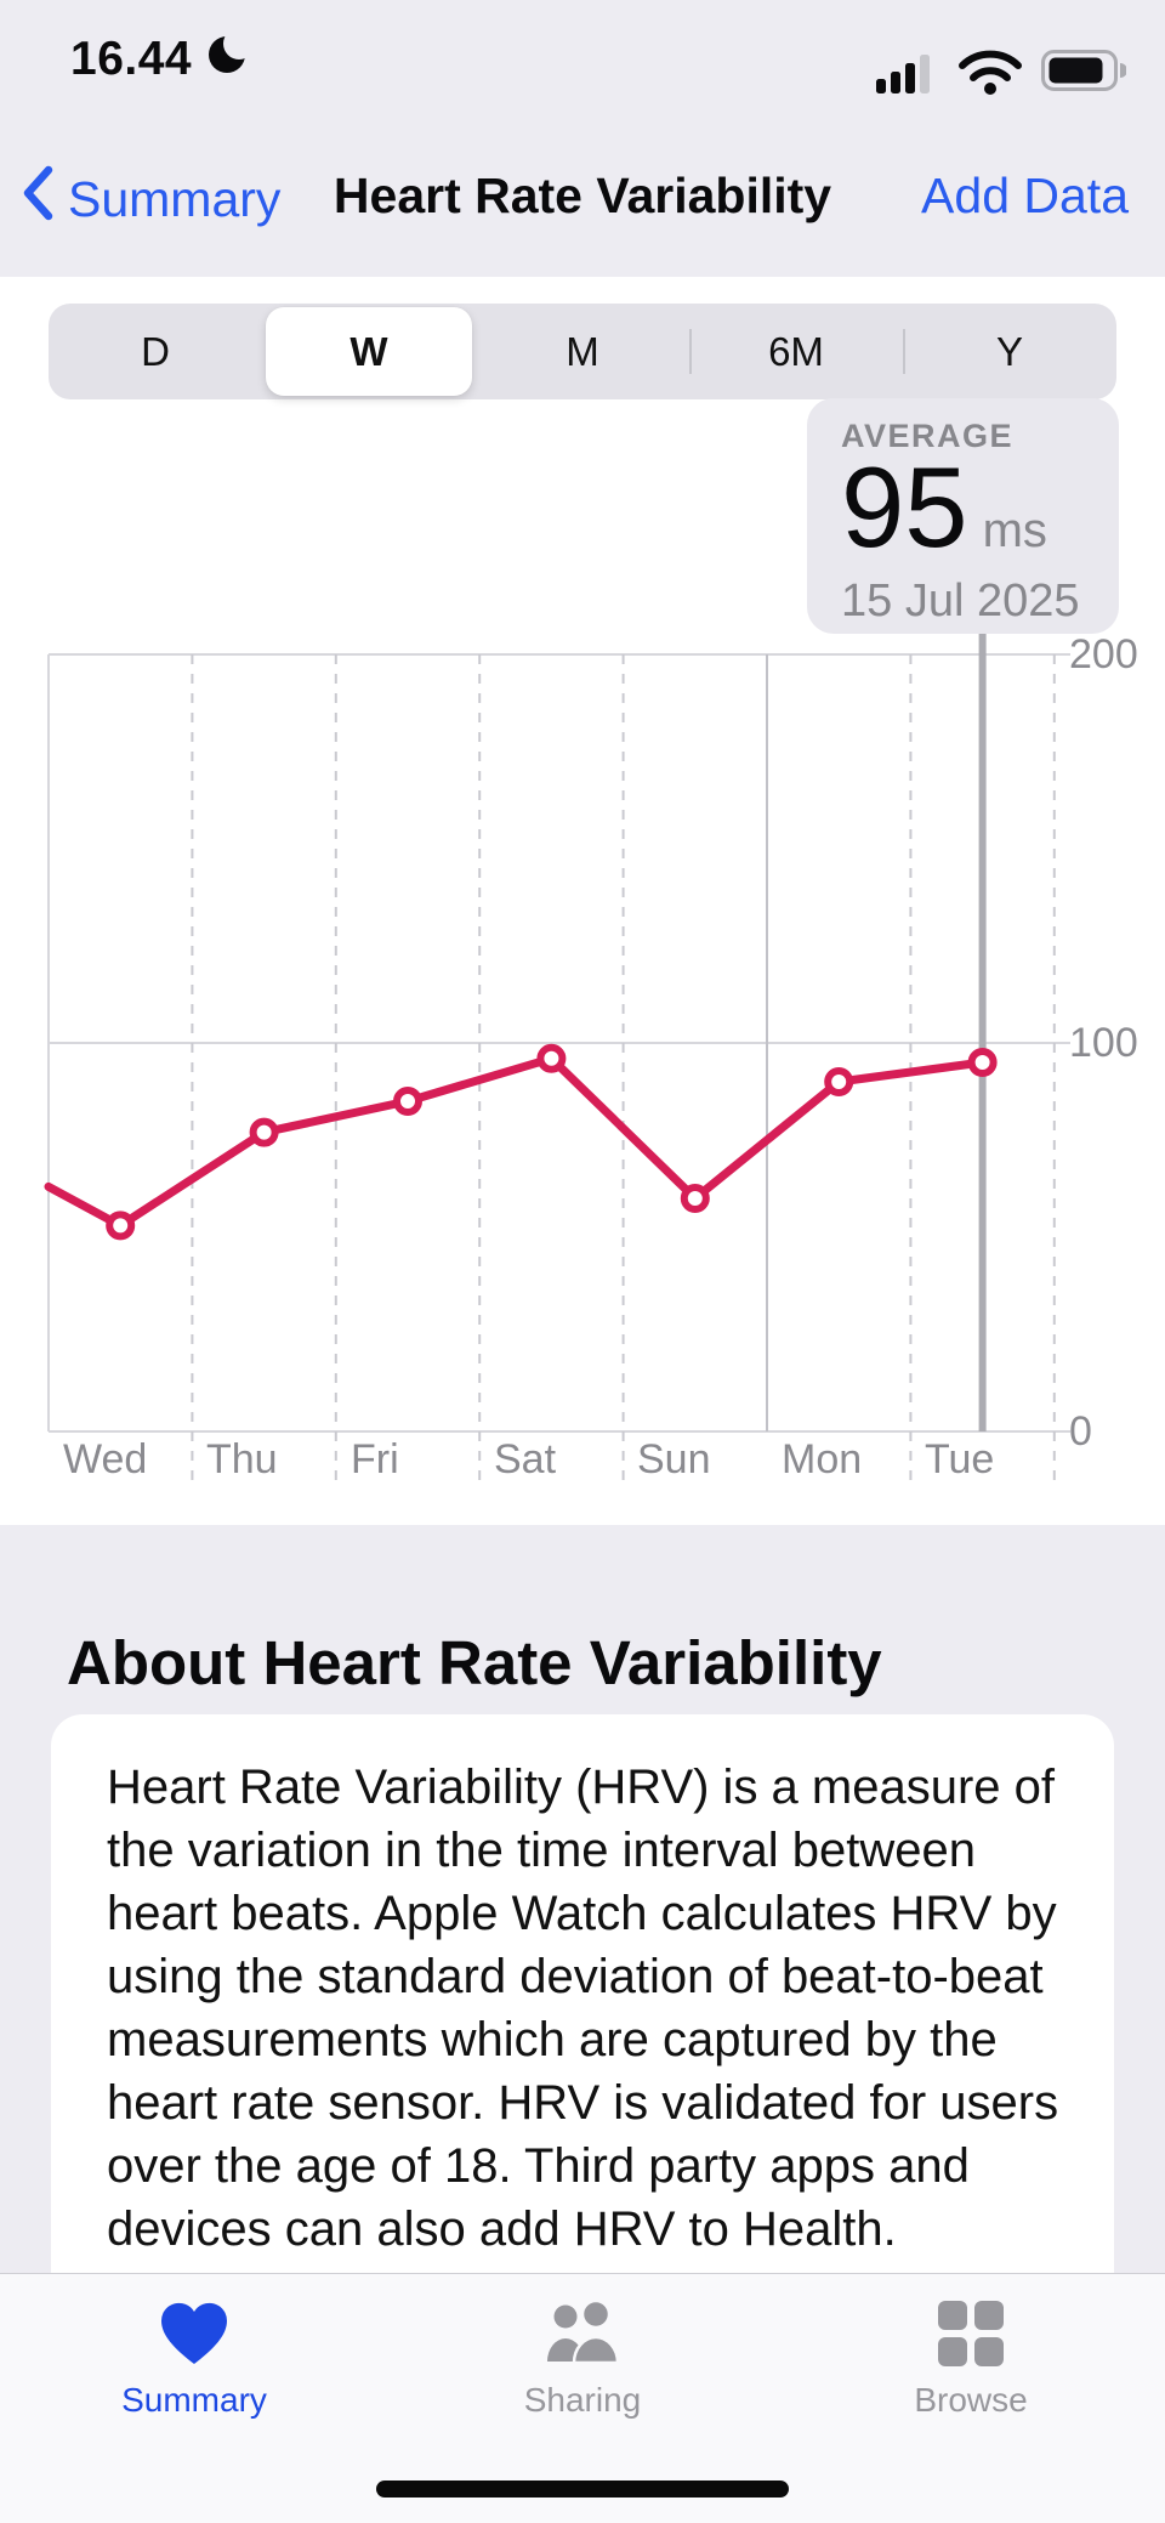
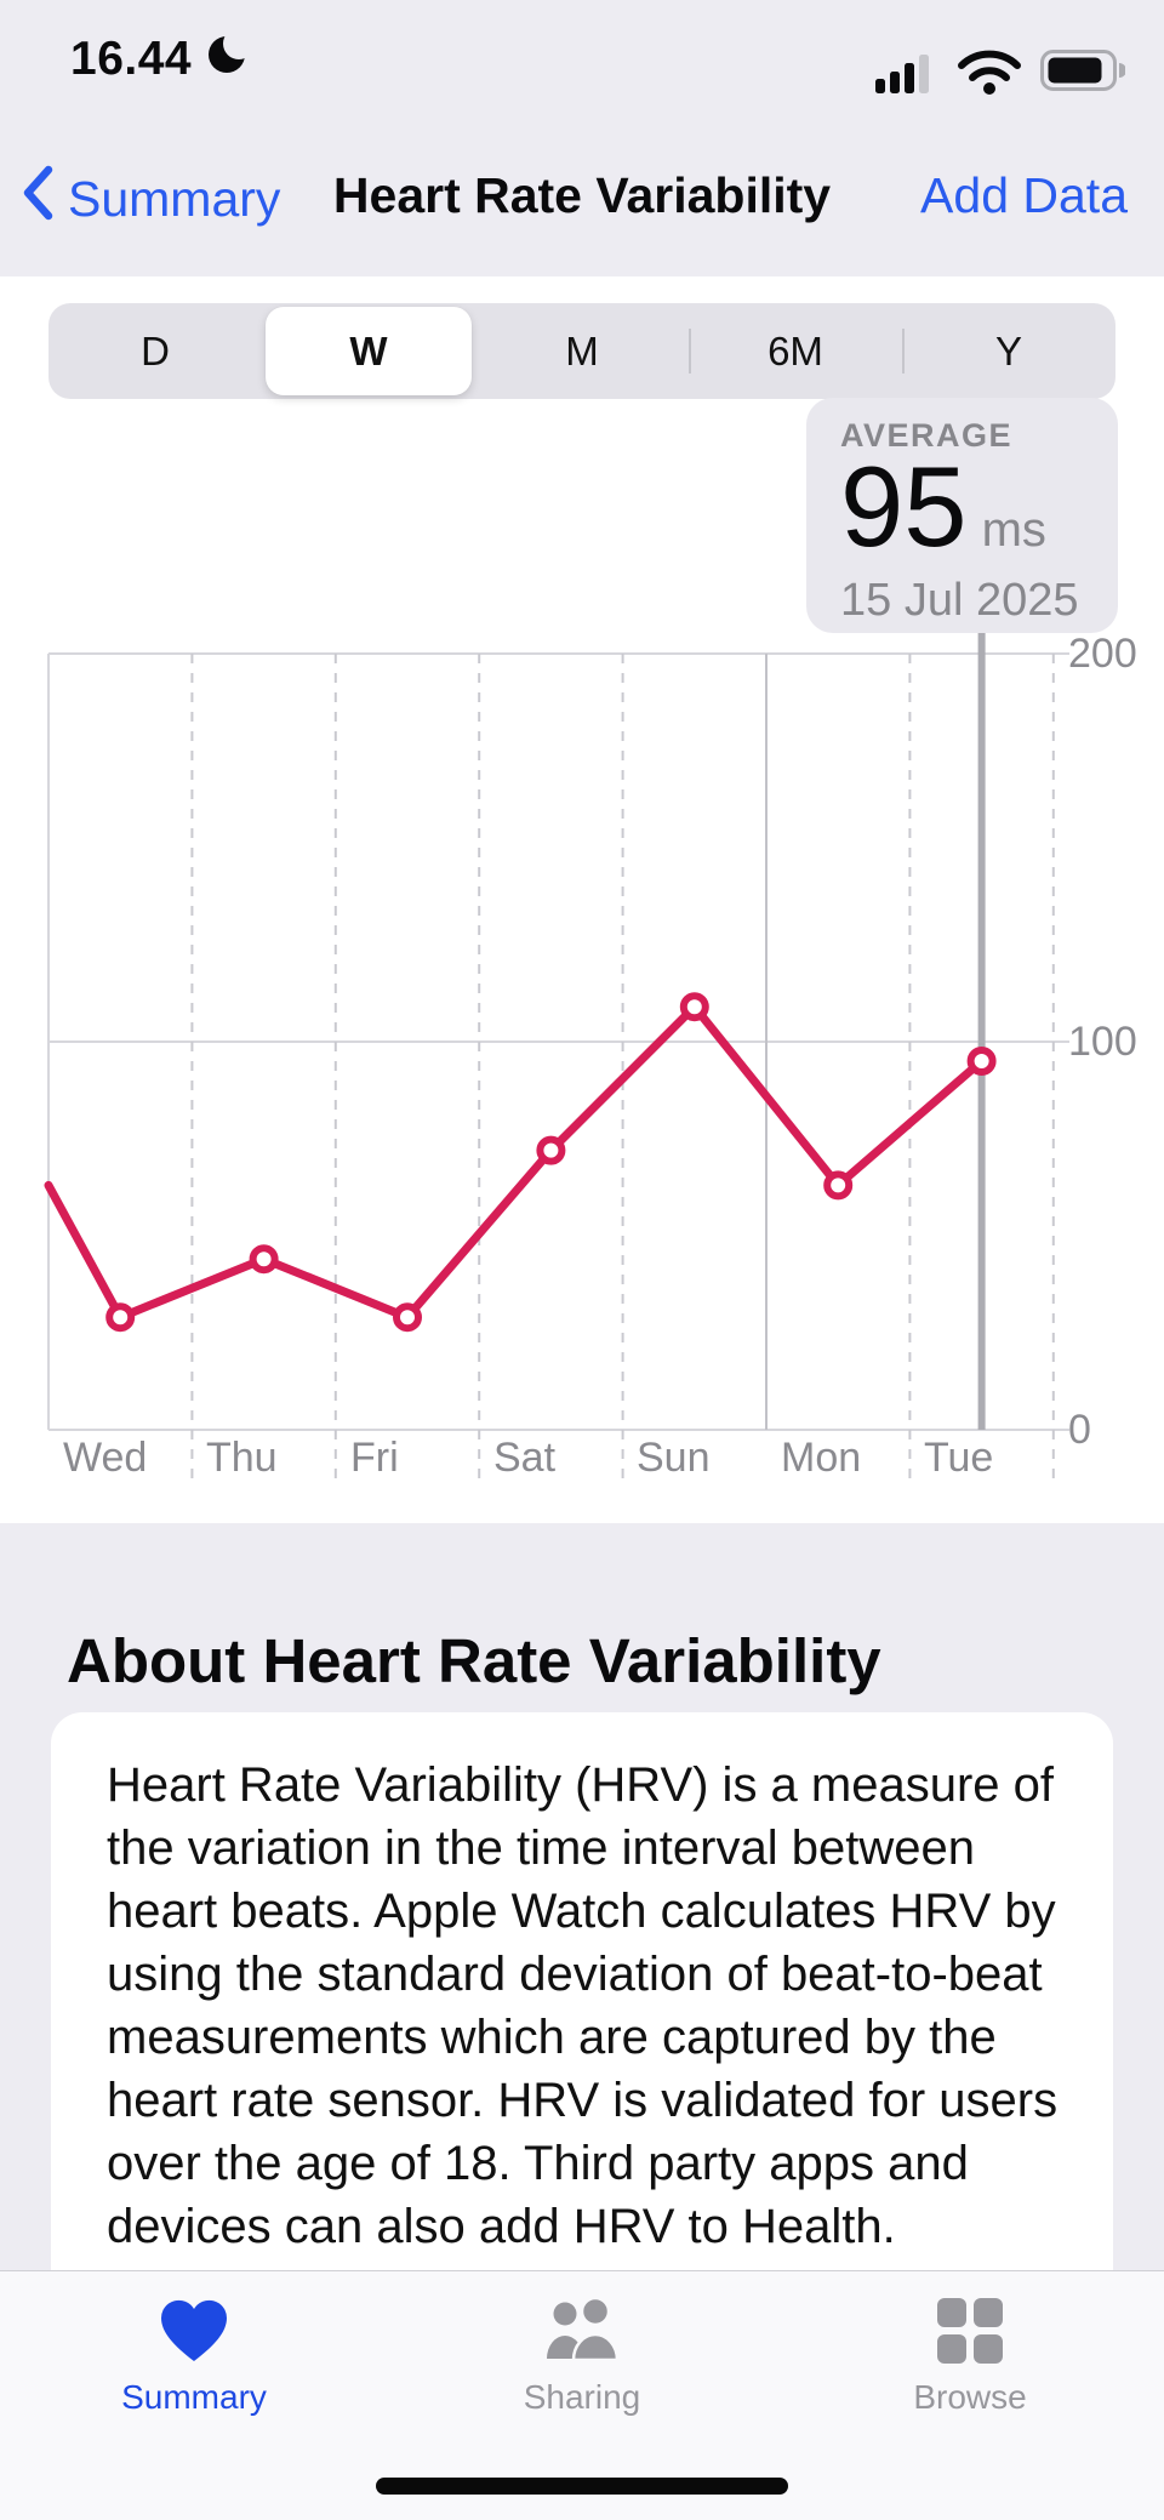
Wed: 53 -> 29
Thu: 77 -> 44
Fri: 85 -> 29
Sat: 96 -> 72
Sun: 60 -> 109
Mon: 90 -> 63
